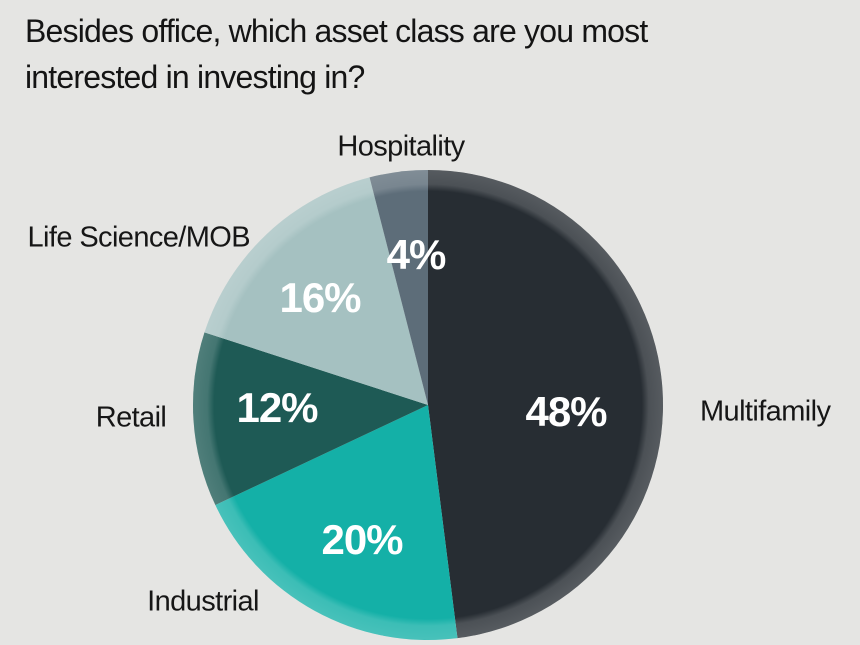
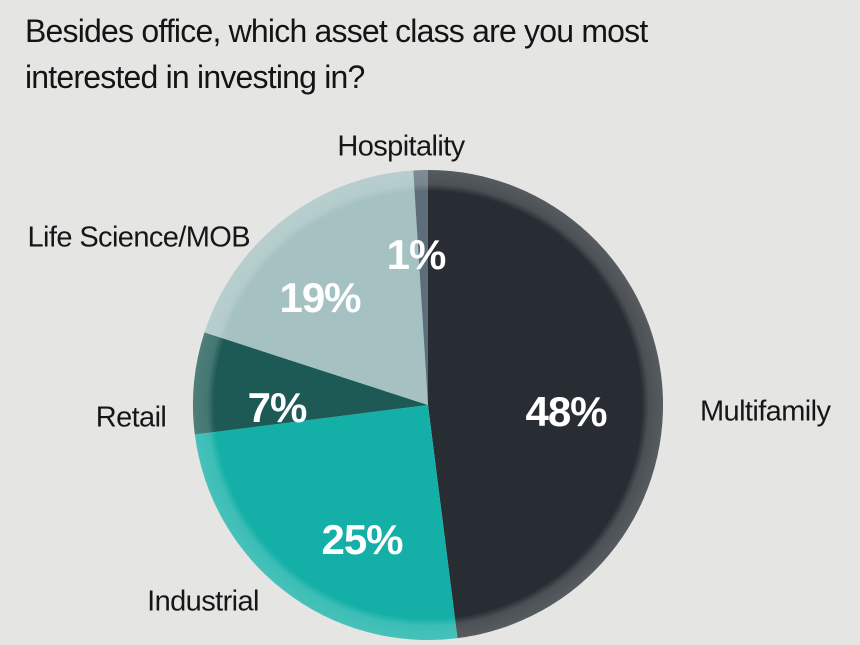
Industrial: 20% -> 25%
Retail: 12% -> 7%
Life Science/MOB: 16% -> 19%
Hospitality: 4% -> 1%
